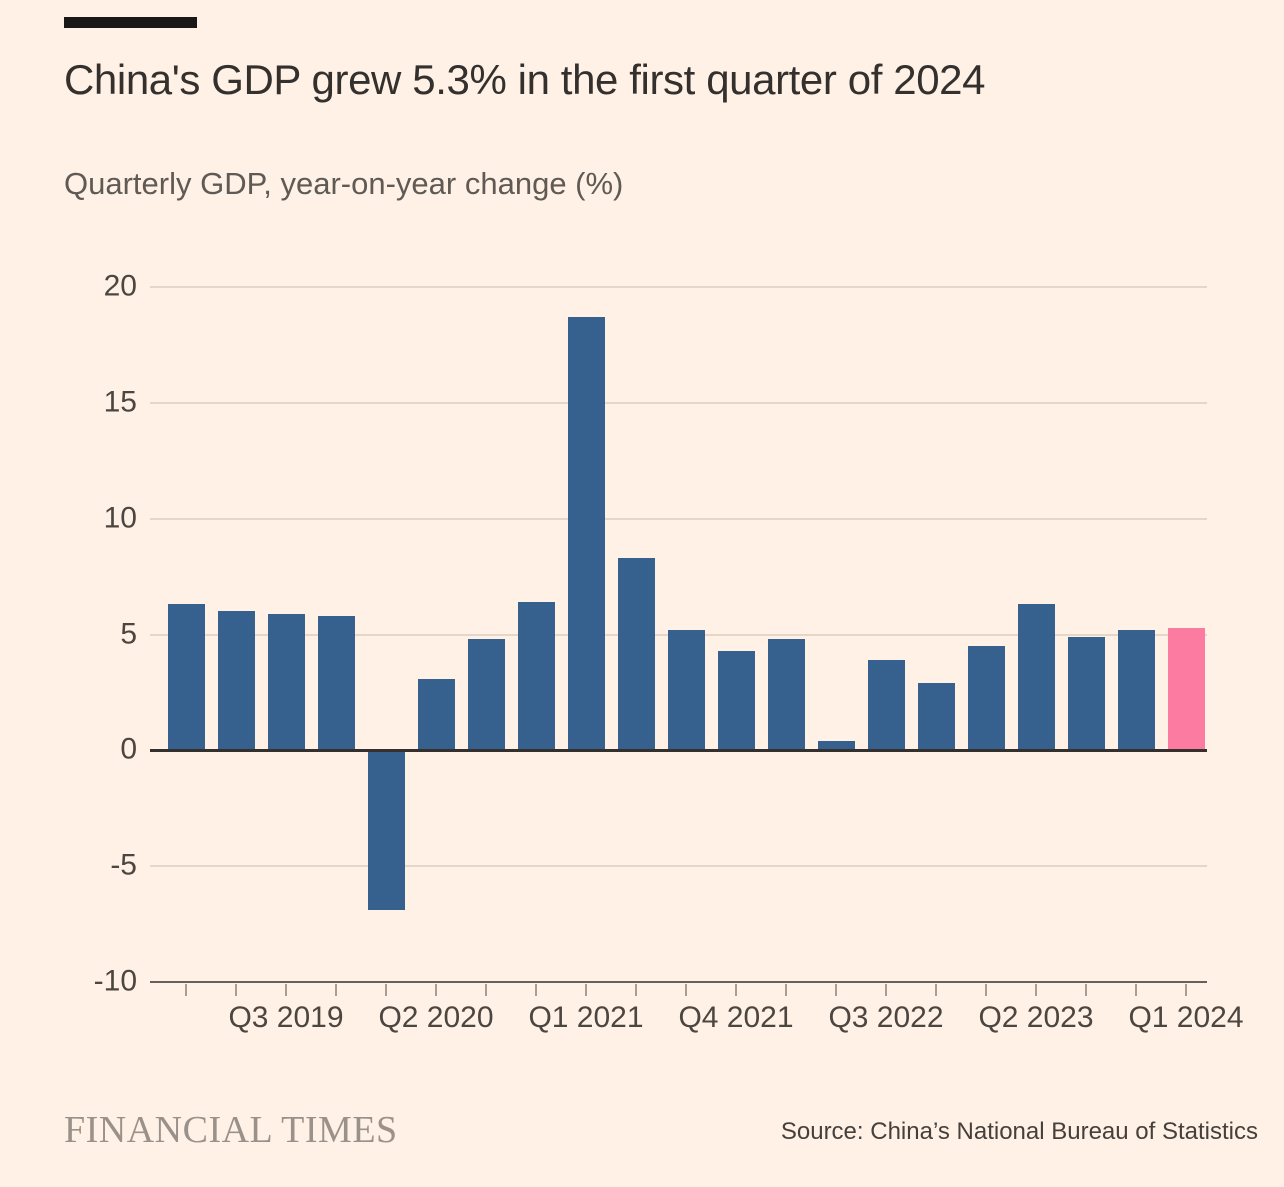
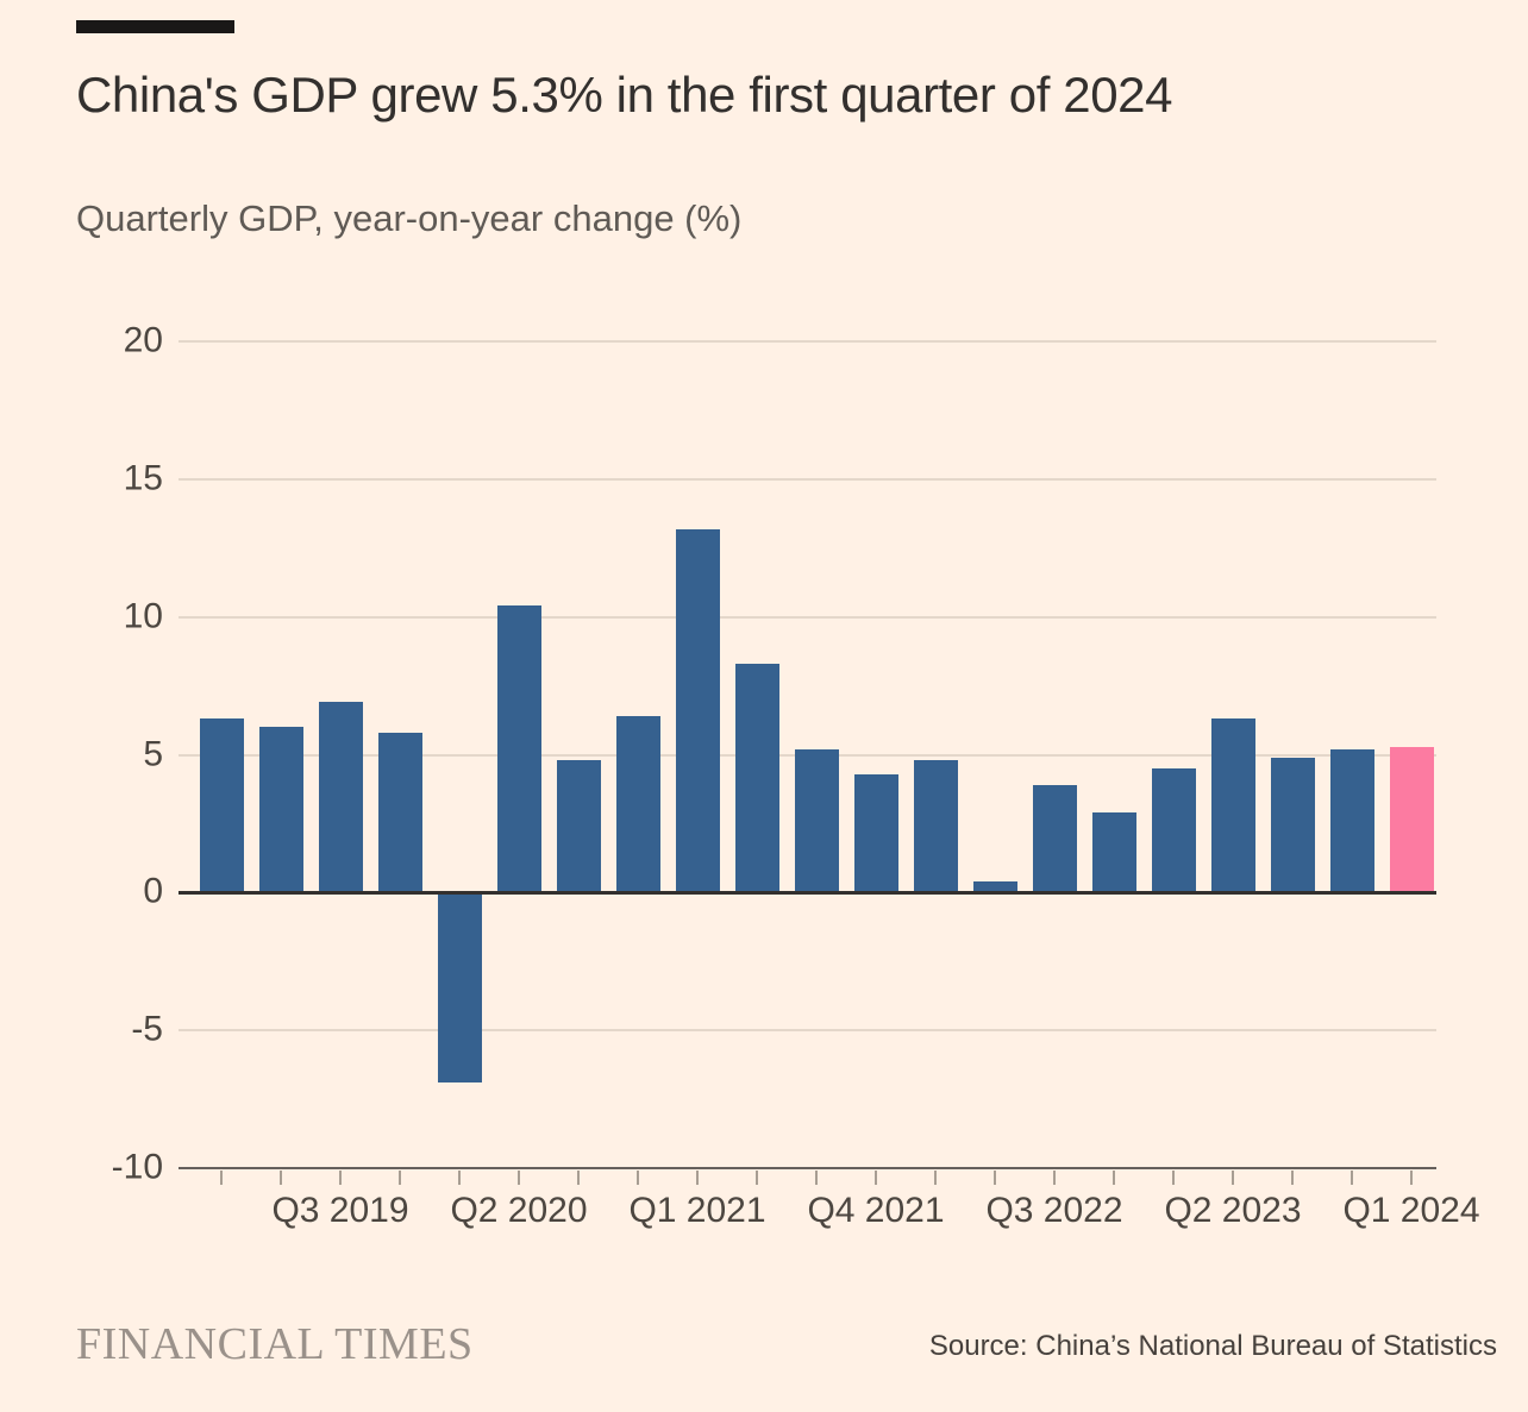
Q3 2019: 5.9 -> 6.9
Q2 2020: 3.1 -> 10.4
Q1 2021: 18.7 -> 13.2
